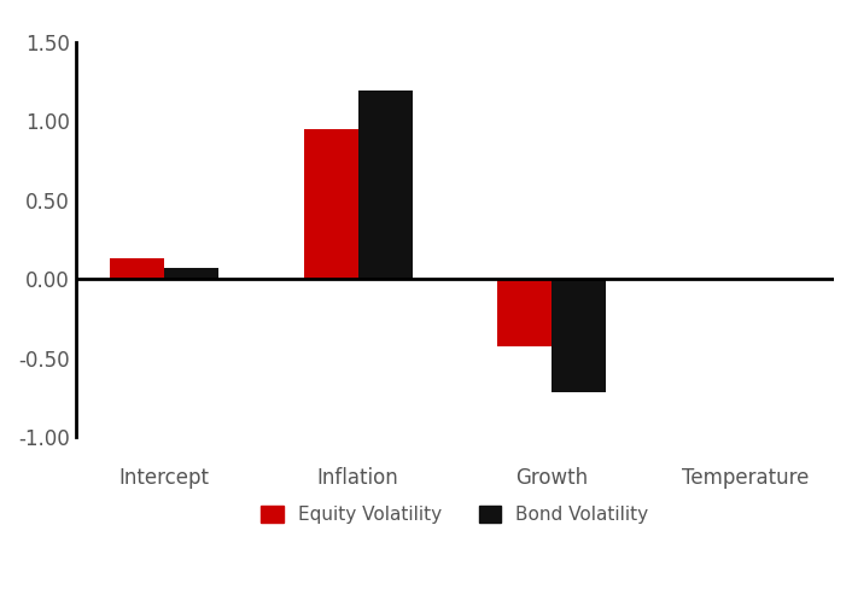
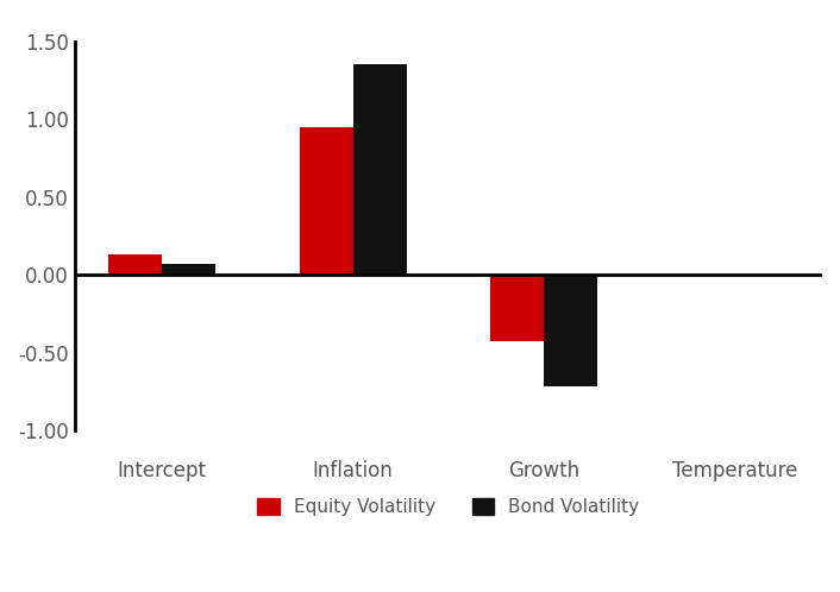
Bond Volatility/Inflation: 1.19 -> 1.35
